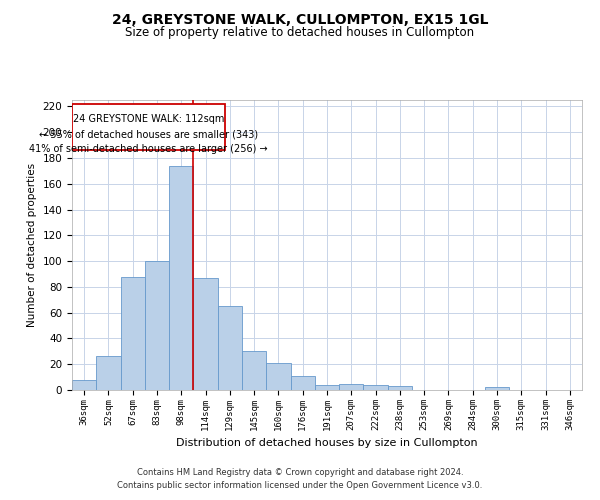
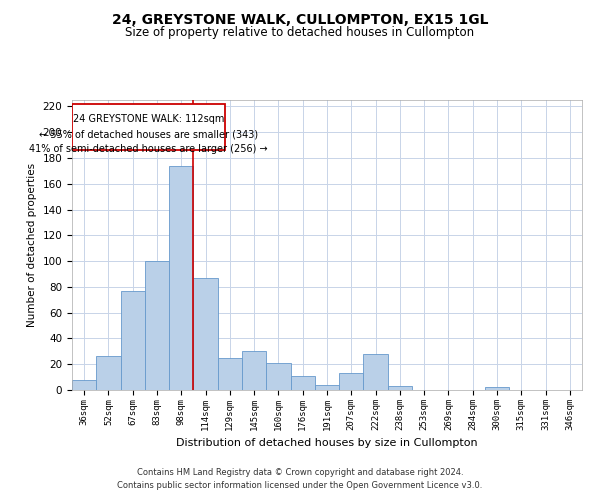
67sqm: 88 -> 77
129sqm: 65 -> 25
207sqm: 5 -> 13
222sqm: 4 -> 28
